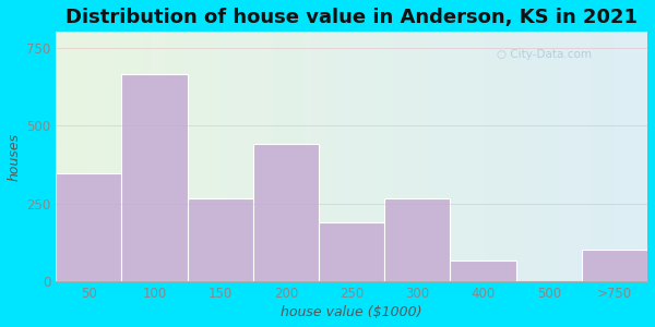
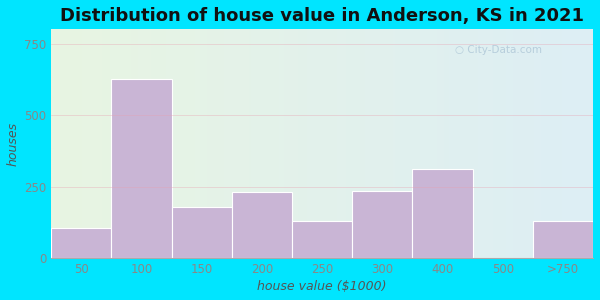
50: 345 -> 105
100: 665 -> 625
150: 265 -> 180
200: 440 -> 230
250: 190 -> 130
300: 265 -> 235
400: 65 -> 310
>750: 100 -> 130
